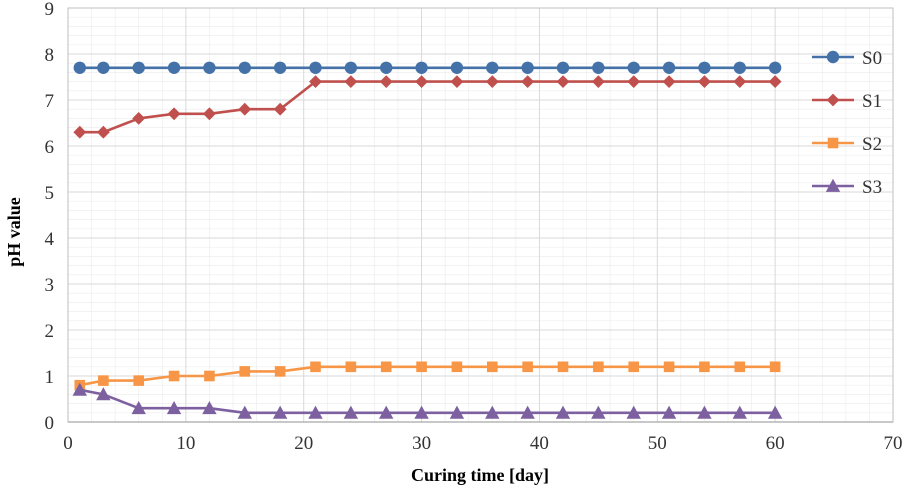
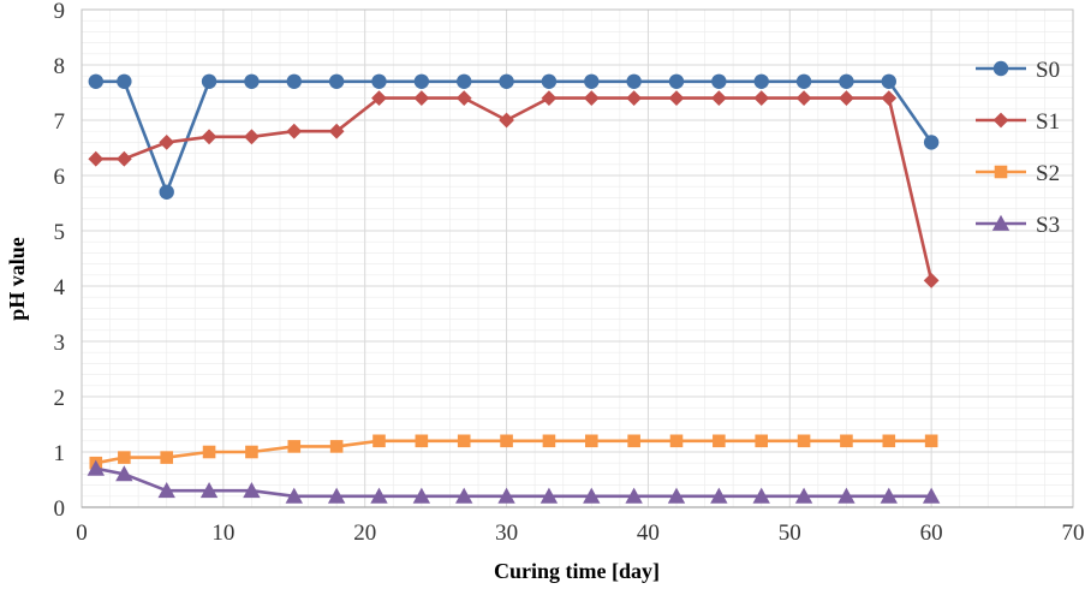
S0/6: 7.7 -> 5.7
S1/30: 7.4 -> 7.0
S0/60: 7.7 -> 6.6
S1/60: 7.4 -> 4.1
